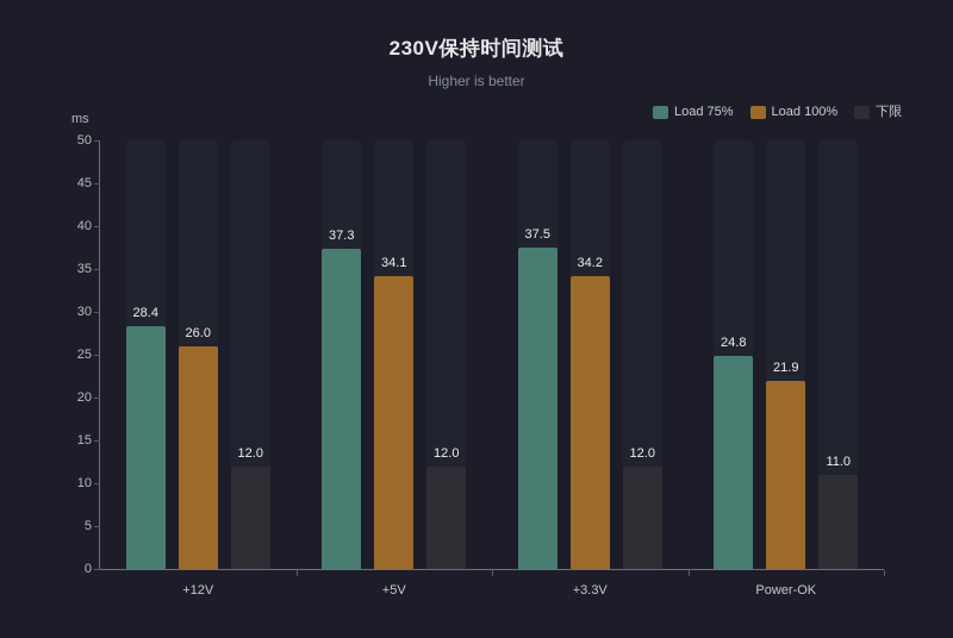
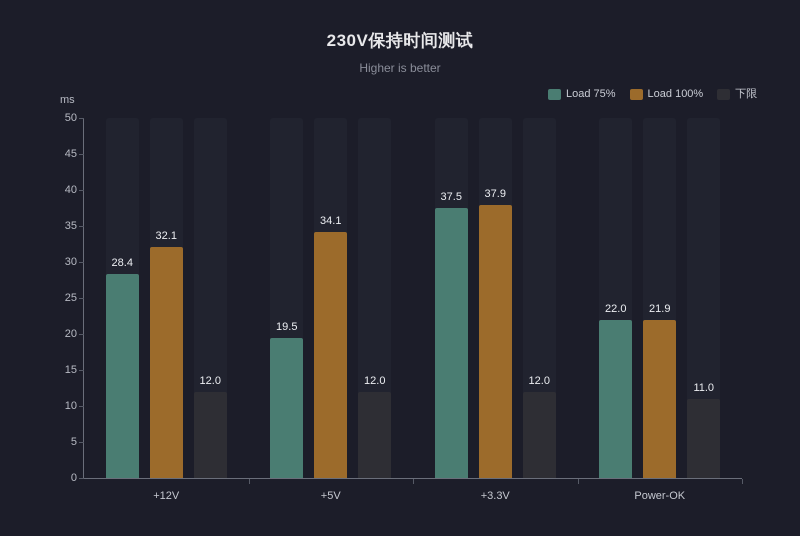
Load 100%/+12V: 26.0 -> 32.1
Load 75%/+5V: 37.3 -> 19.5
Load 100%/+3.3V: 34.2 -> 37.9
Load 75%/Power-OK: 24.8 -> 22.0
